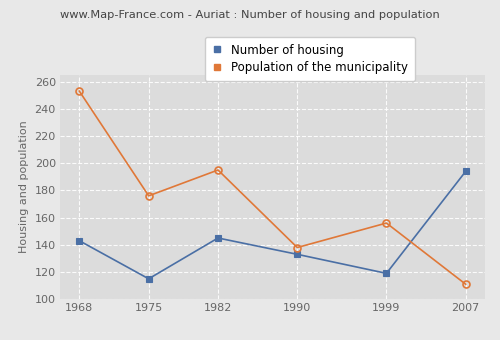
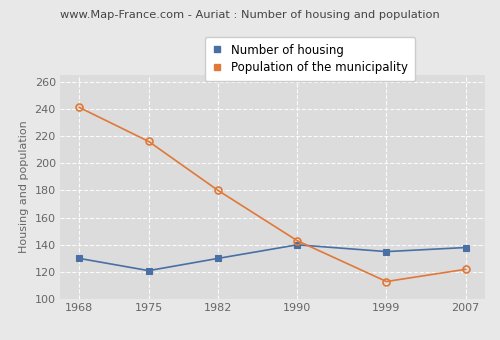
Number of housing/1968: 143 -> 130
Population of the municipality/1968: 253 -> 241
Number of housing/1975: 115 -> 121
Population of the municipality/1975: 176 -> 216
Number of housing/1982: 145 -> 130
Population of the municipality/1982: 195 -> 180
Number of housing/1990: 133 -> 140
Population of the municipality/1990: 138 -> 143
Number of housing/1999: 119 -> 135
Population of the municipality/1999: 156 -> 113
Number of housing/2007: 194 -> 138
Population of the municipality/2007: 111 -> 122
